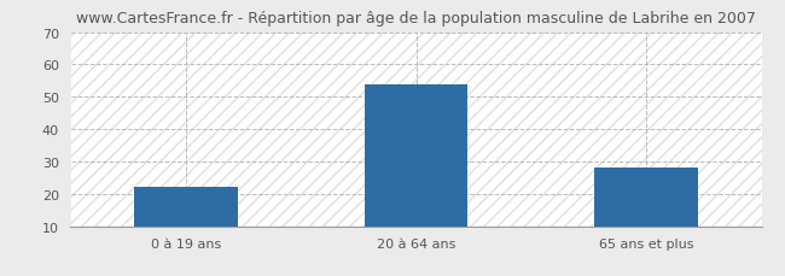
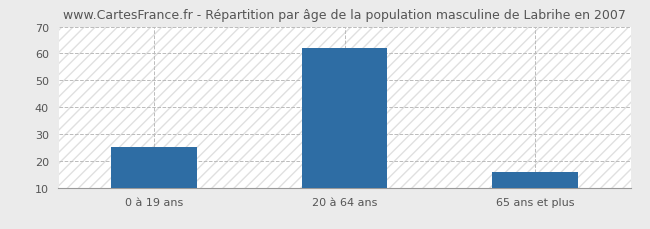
0 à 19 ans: 22 -> 25
20 à 64 ans: 54 -> 62
65 ans et plus: 28 -> 16
